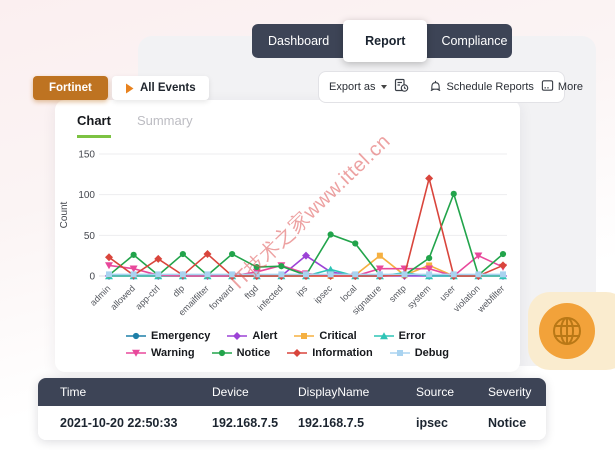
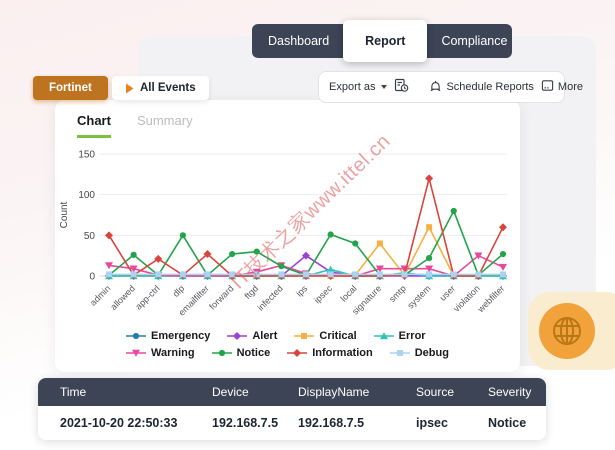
Information/admin: 20 -> 50
Notice/dlp: 30 -> 50
Notice/ftgd: 10 -> 30
Critical/signature: 20 -> 40
Critical/system: 10 -> 60
Notice/user: 100 -> 80
Information/webfilter: 10 -> 60
